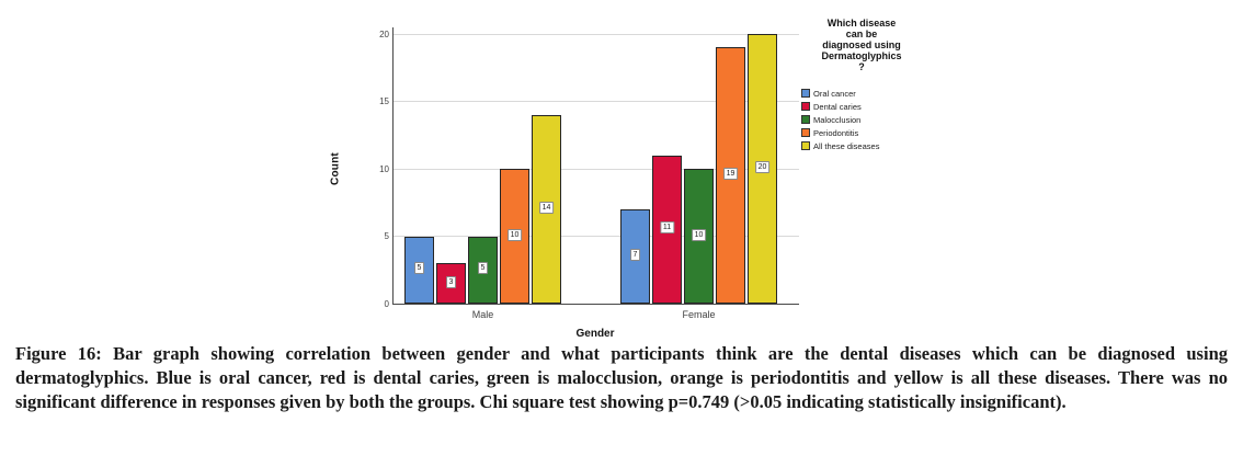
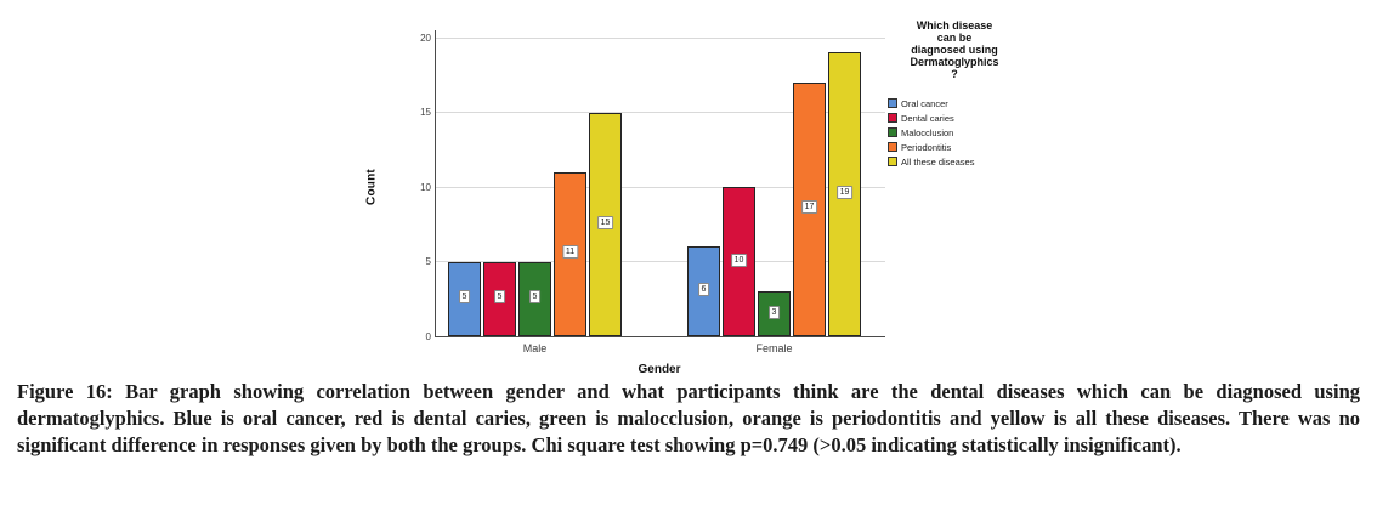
Dental caries/Male: 3 -> 5
Periodontitis/Male: 10 -> 11
All these diseases/Male: 14 -> 15
Oral cancer/Female: 7 -> 6
Dental caries/Female: 11 -> 10
Malocclusion/Female: 10 -> 3
Periodontitis/Female: 19 -> 17
All these diseases/Female: 20 -> 19
